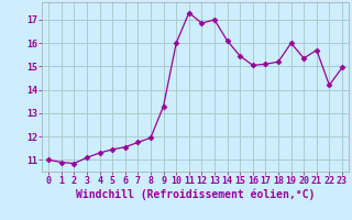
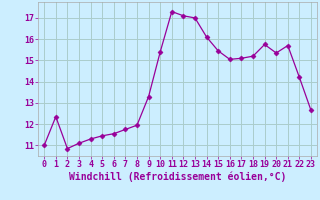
1: 10.90 -> 12.35
10: 16.00 -> 15.40
12: 16.85 -> 17.10
19: 16.00 -> 15.75
23: 14.95 -> 12.65
